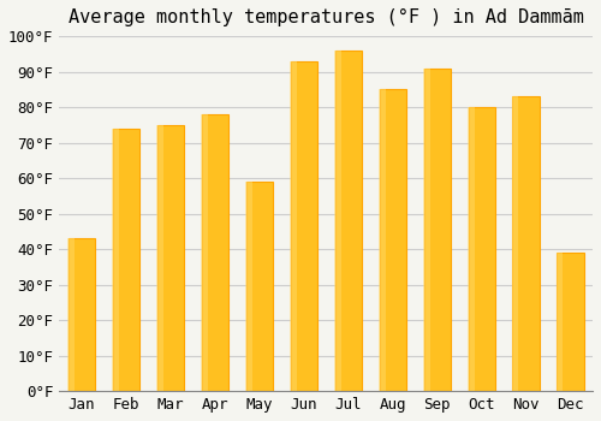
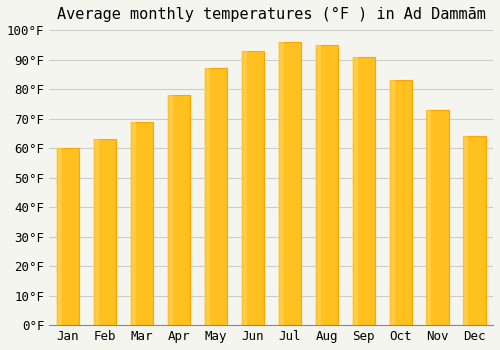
Jan: 43°F -> 60°F
Feb: 74°F -> 63°F
Mar: 75°F -> 69°F
May: 59°F -> 87°F
Aug: 85°F -> 95°F
Oct: 80°F -> 83°F
Nov: 83°F -> 73°F
Dec: 39°F -> 64°F
